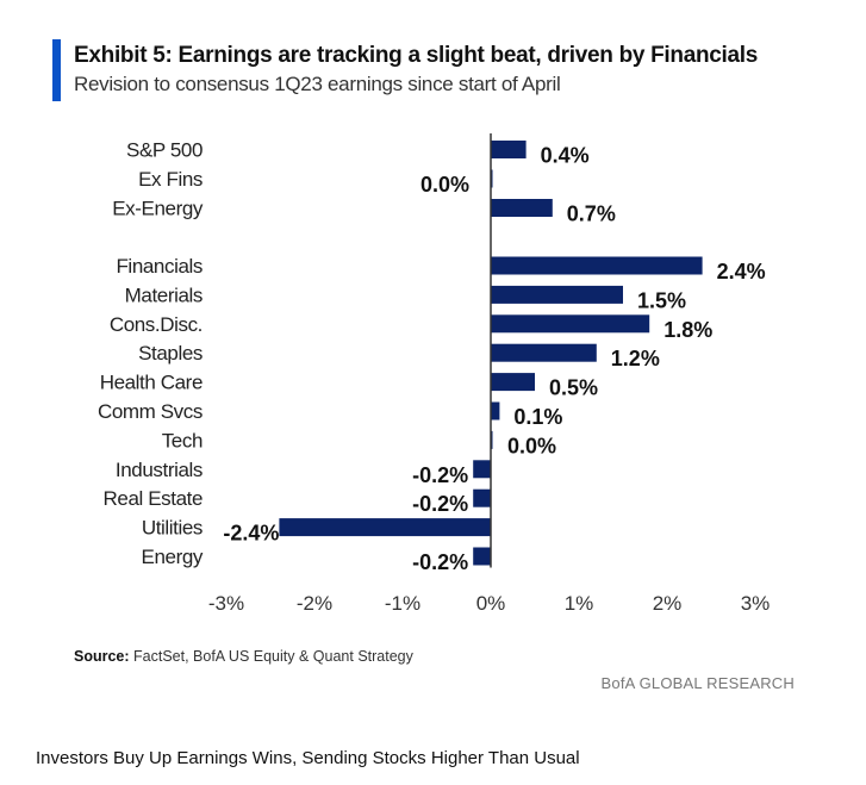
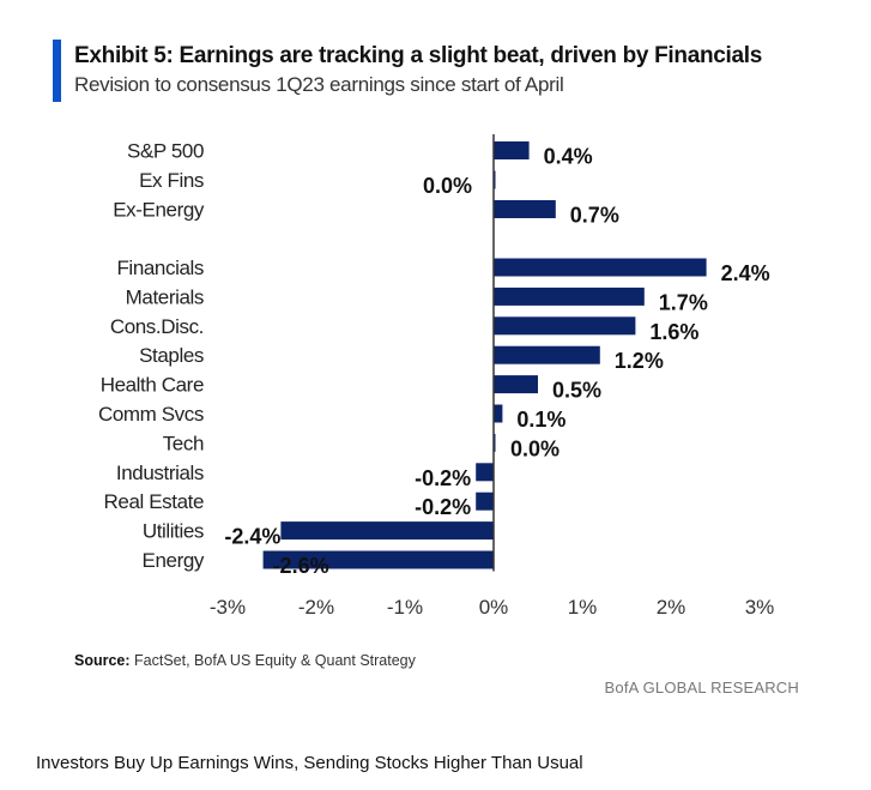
Materials: 1.5% -> 1.7%
Cons.Disc.: 1.8% -> 1.6%
Energy: -0.2% -> -2.6%
